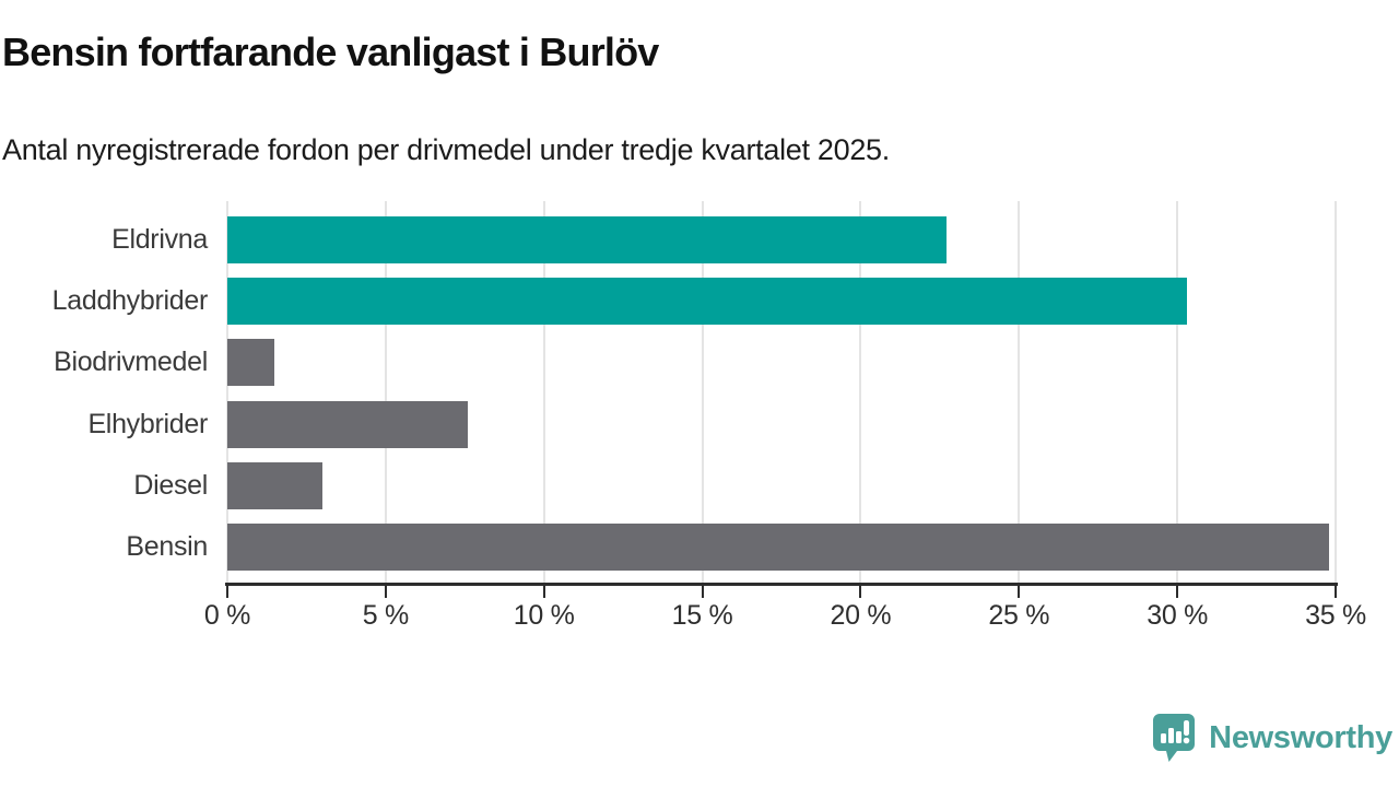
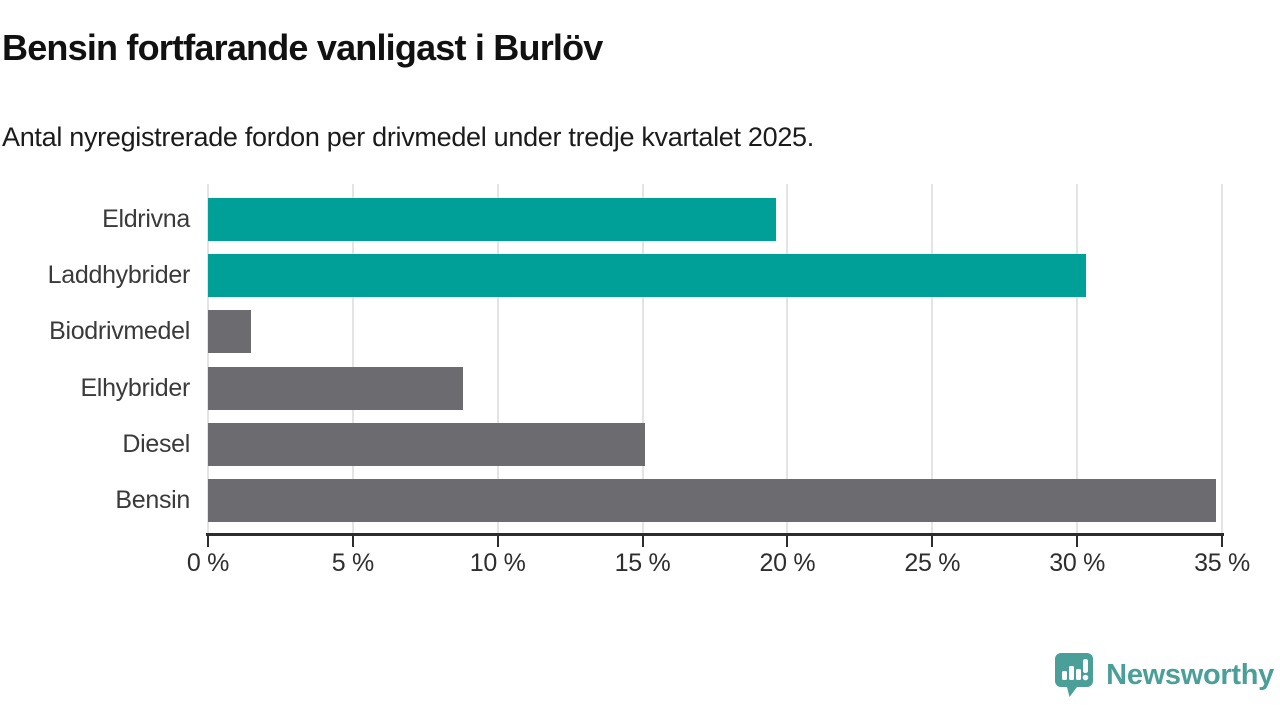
Eldrivna: 22.7% -> 19.6%
Elhybrider: 7.6% -> 8.8%
Diesel: 3.0% -> 15.1%
